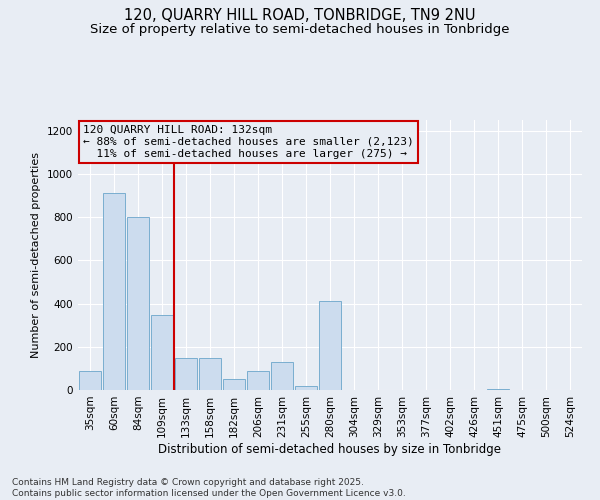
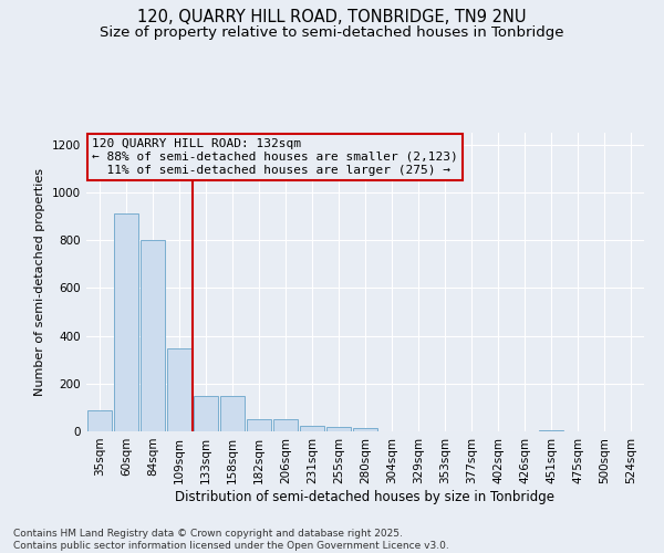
206sqm: 90 -> 50
231sqm: 130 -> 25
280sqm: 410 -> 15
